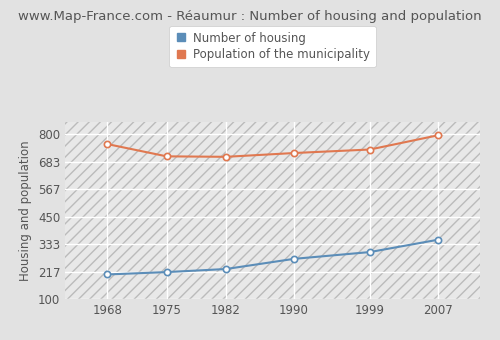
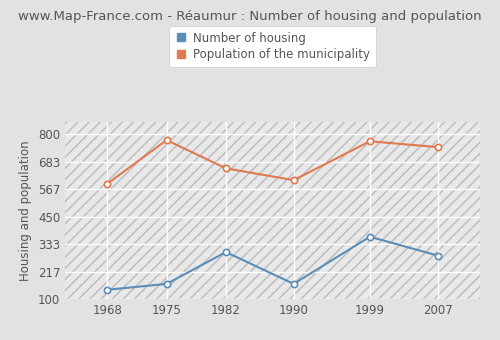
Number of housing/1968: 205 -> 140
Population of the municipality/1968: 758 -> 590
Number of housing/1975: 215 -> 165
Population of the municipality/1975: 706 -> 775
Number of housing/1982: 228 -> 300
Population of the municipality/1982: 704 -> 655
Number of housing/1990: 271 -> 165
Population of the municipality/1990: 720 -> 605
Number of housing/1999: 300 -> 365
Population of the municipality/1999: 735 -> 770
Number of housing/2007: 352 -> 285
Population of the municipality/2007: 795 -> 745
